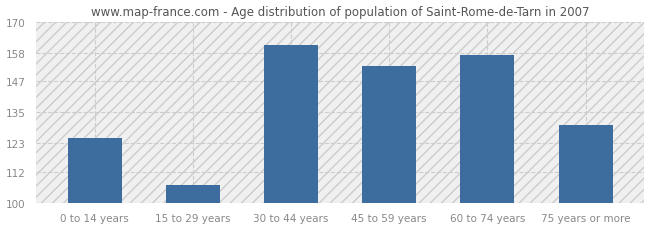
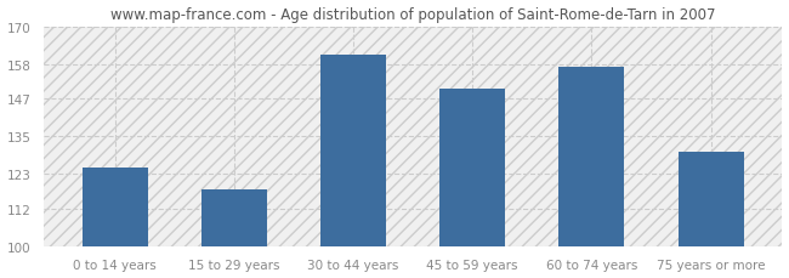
15 to 29 years: 107 -> 118
45 to 59 years: 153 -> 150
